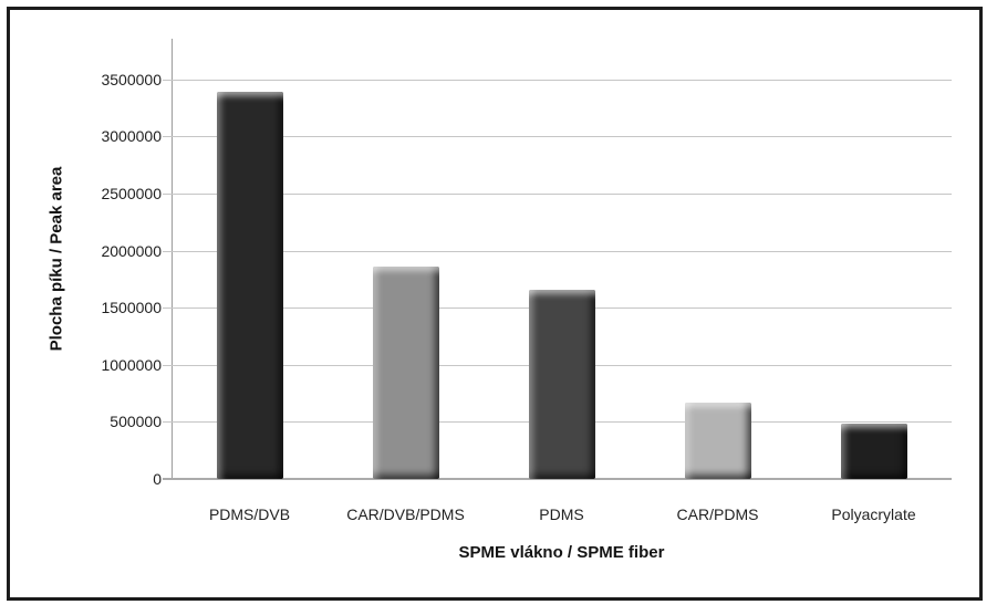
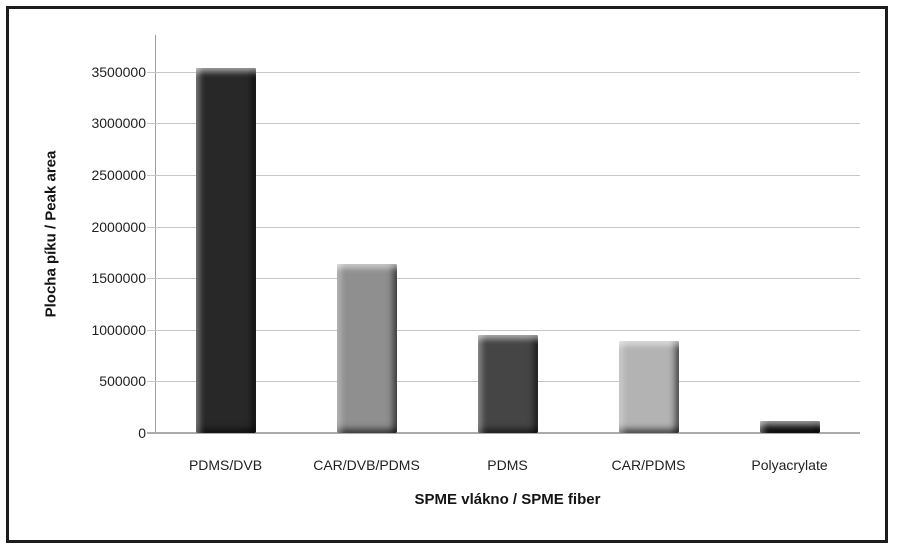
PDMS/DVB: 3390000 -> 3540000
CAR/DVB/PDMS: 1860000 -> 1640000
PDMS: 1660000 -> 950000
CAR/PDMS: 670000 -> 890000
Polyacrylate: 480000 -> 120000
